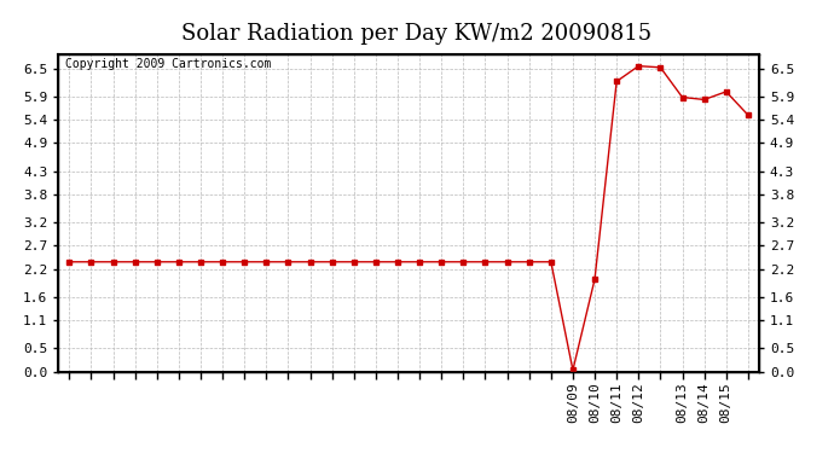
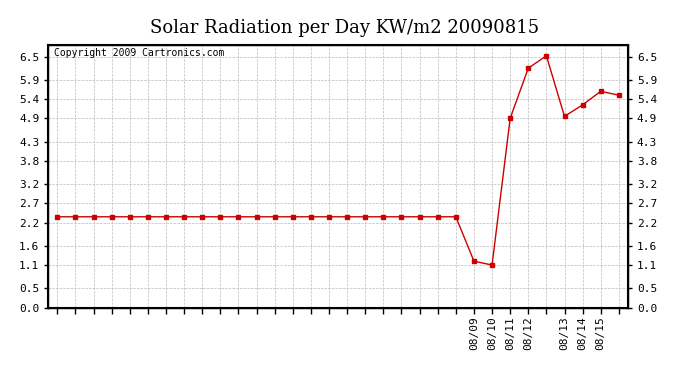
08/09: 0.03 -> 1.20
08/10: 1.98 -> 1.10
08/11: 6.22 -> 4.90
08/12: 6.55 -> 6.20
08/13: 5.88 -> 4.95
08/14: 5.83 -> 5.25
08/15: 6.00 -> 5.60
